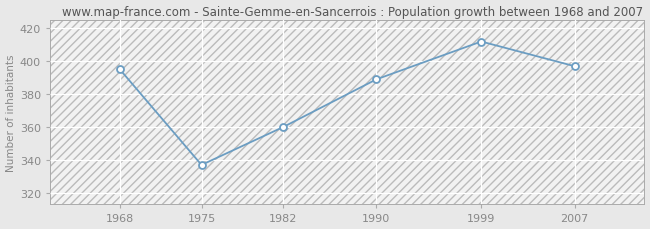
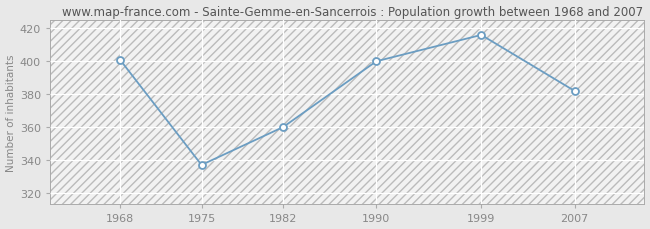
1968: 395 -> 401
1990: 389 -> 400
1999: 412 -> 416
2007: 397 -> 382
